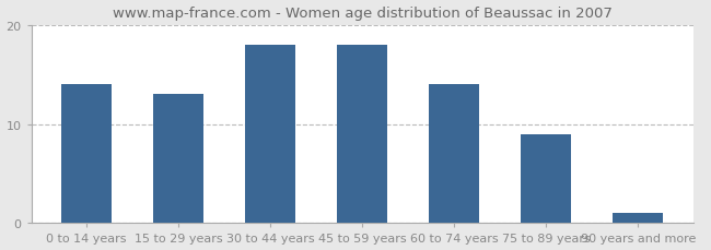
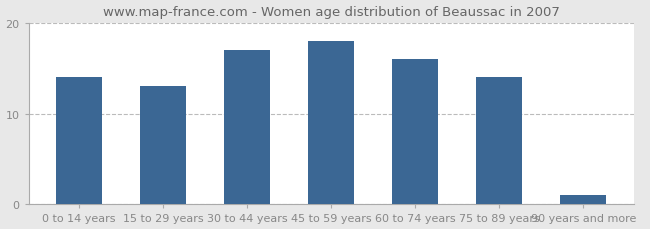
30 to 44 years: 18 -> 17
60 to 74 years: 14 -> 16
75 to 89 years: 9 -> 14
